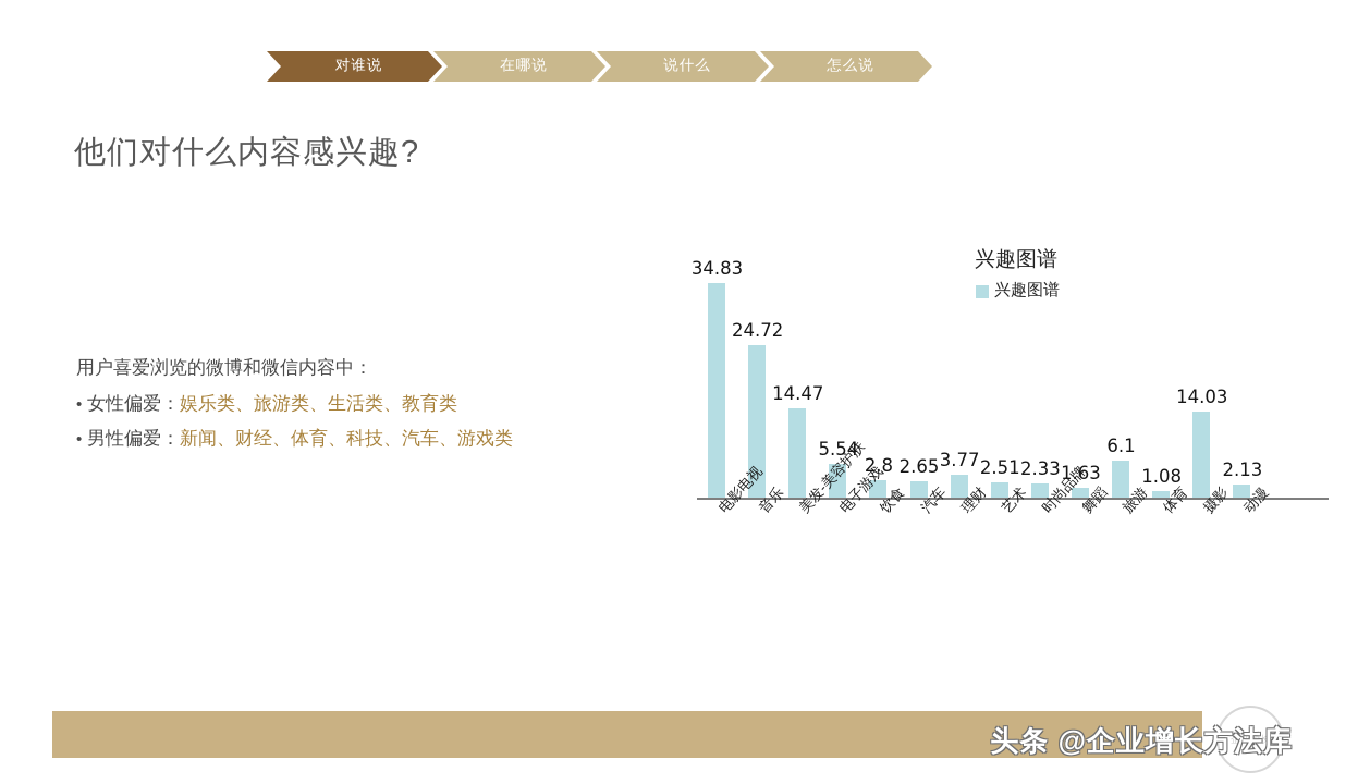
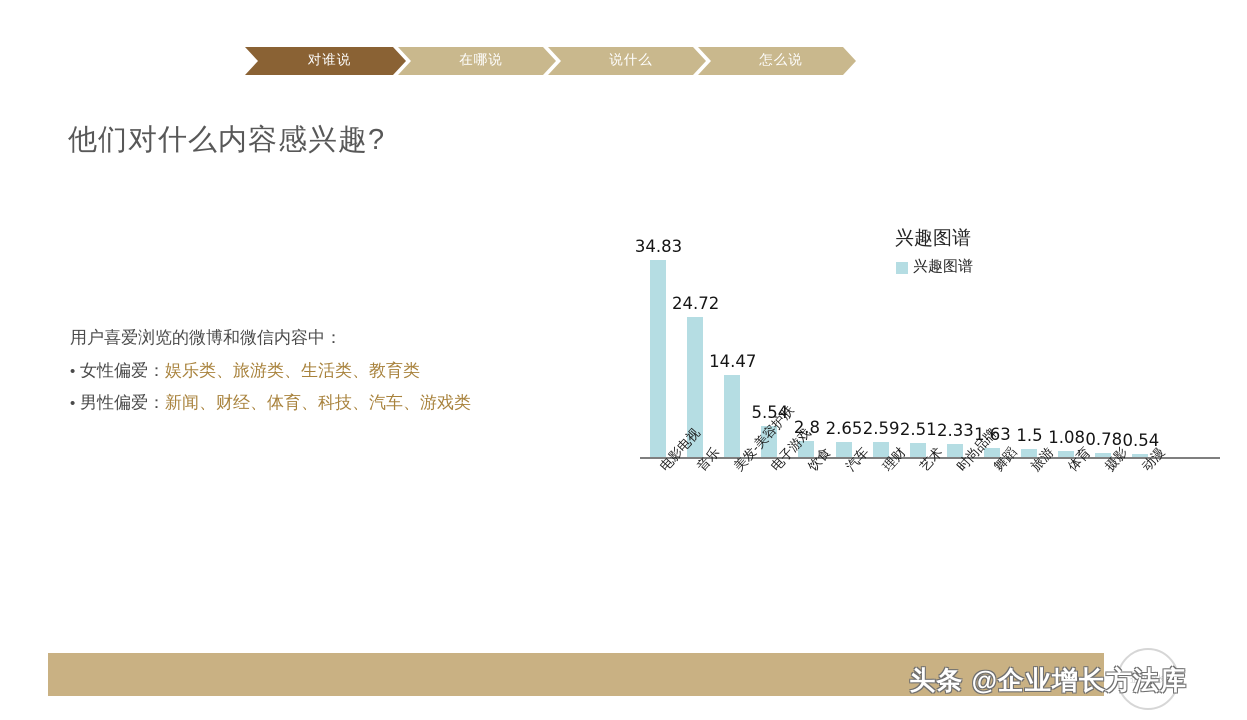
理财: 3.77 -> 2.59
旅游: 6.1 -> 1.5
摄影: 14.03 -> 0.78
动漫: 2.13 -> 0.54
